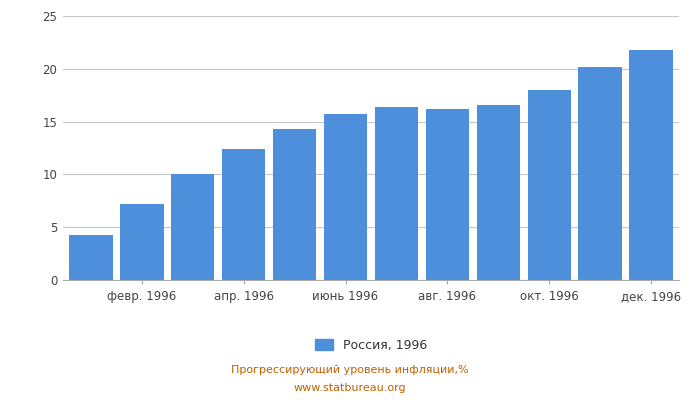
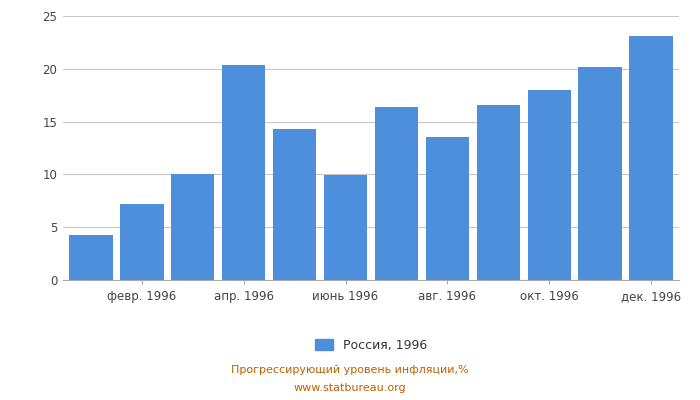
апр. 1996: 12.4 -> 20.4
июнь 1996: 15.7 -> 9.9
авг. 1996: 16.2 -> 13.5
дек. 1996: 21.8 -> 23.1
